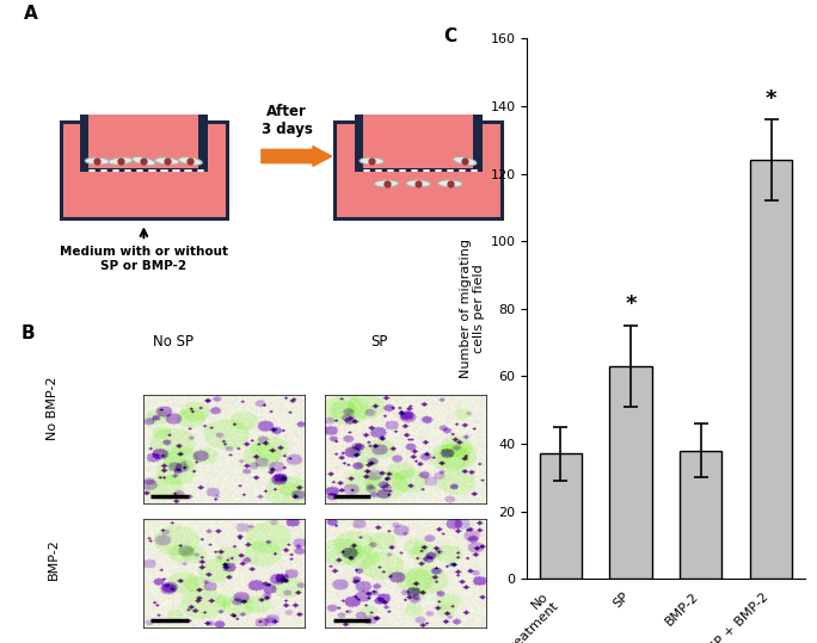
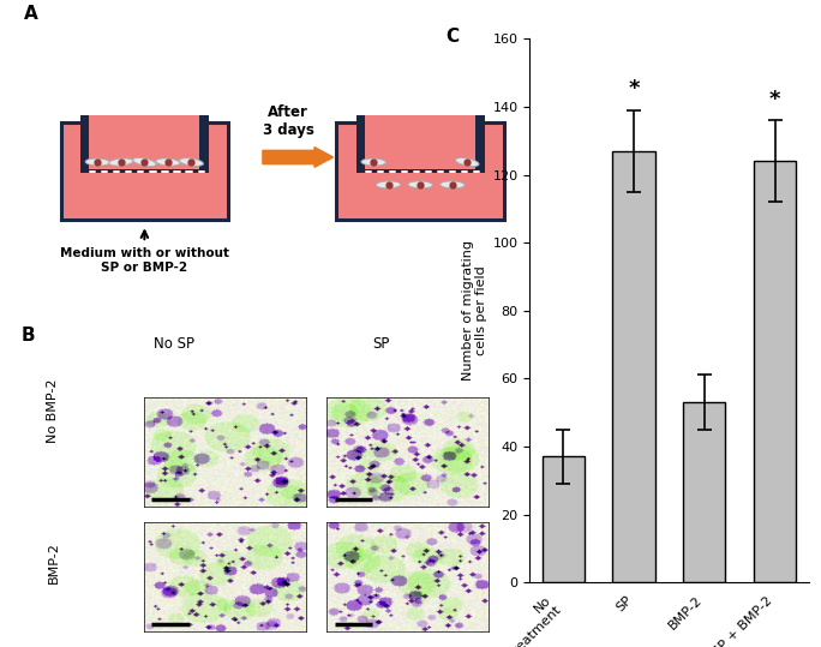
SP: 63 -> 127
BMP-2: 38 -> 53
